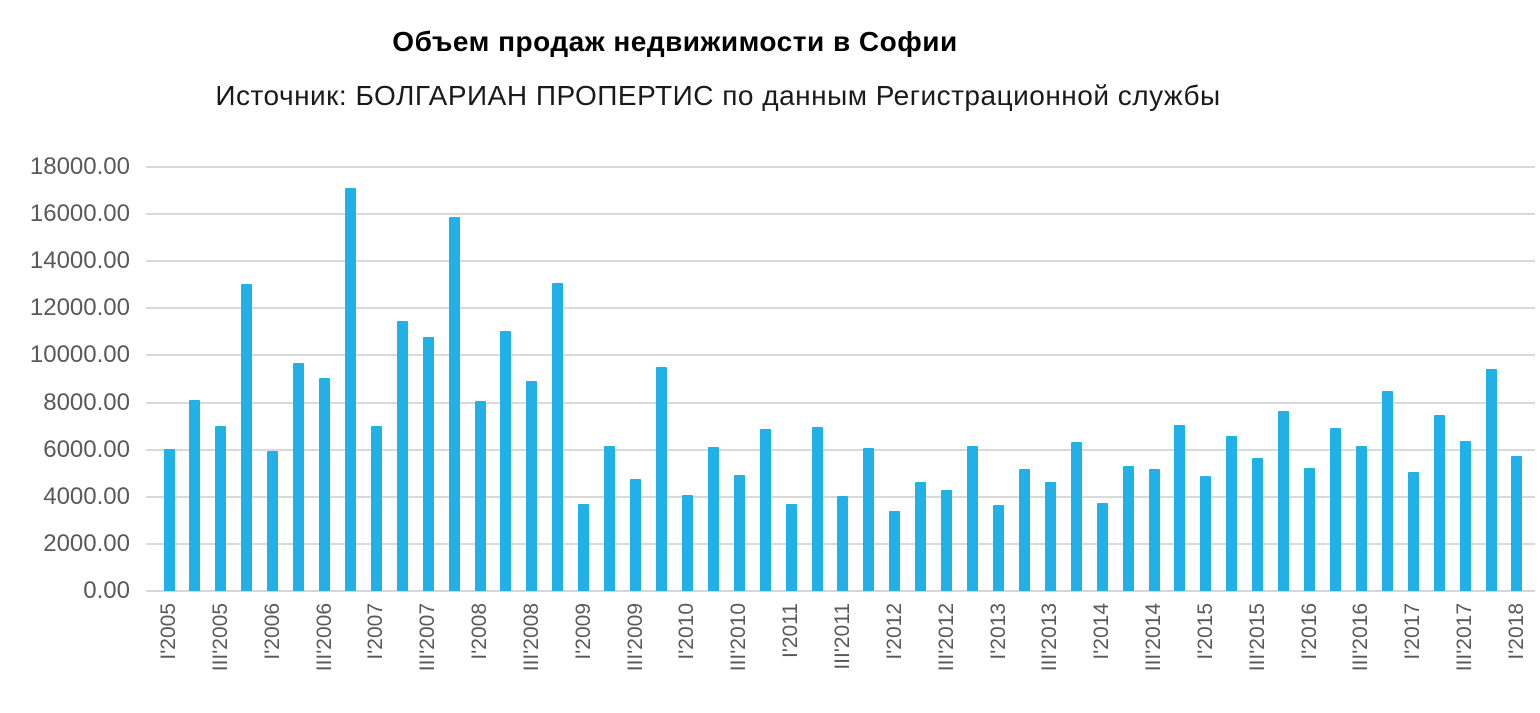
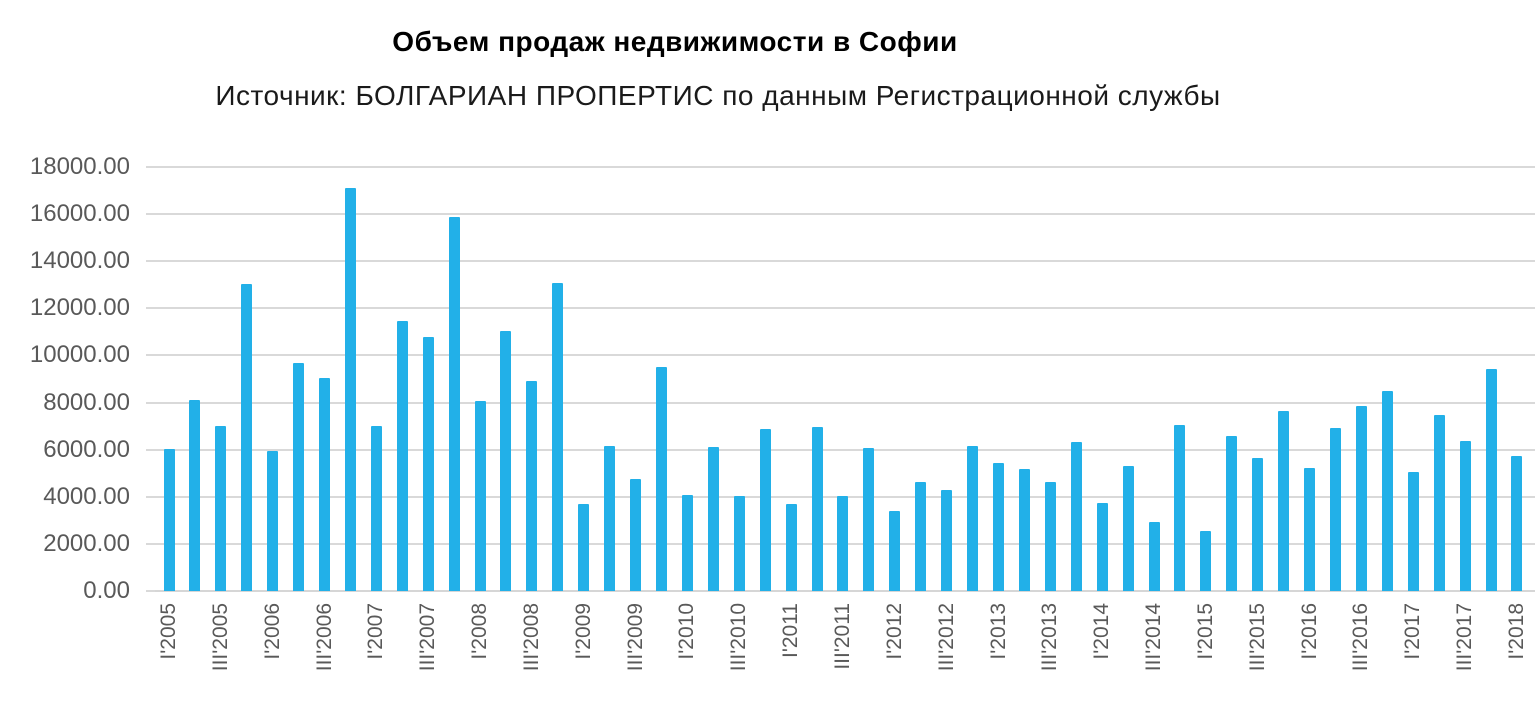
III'2010: 4900 -> 4000
I'2013: 3600 -> 5400
III'2014: 5200 -> 2900
I'2015: 4800 -> 2500
III'2016: 6100 -> 7800
